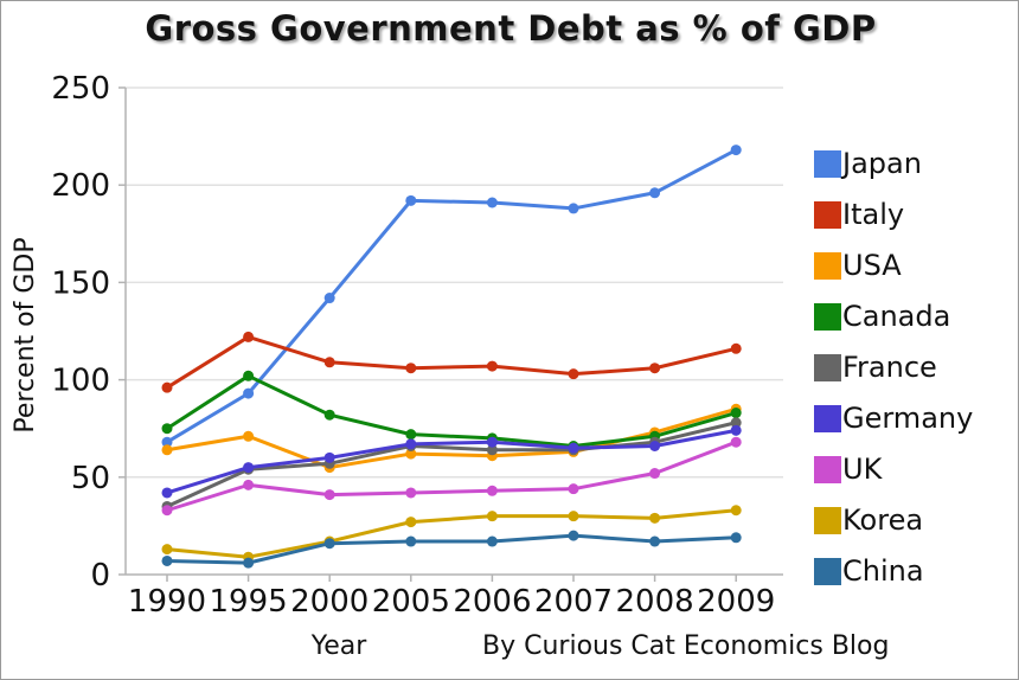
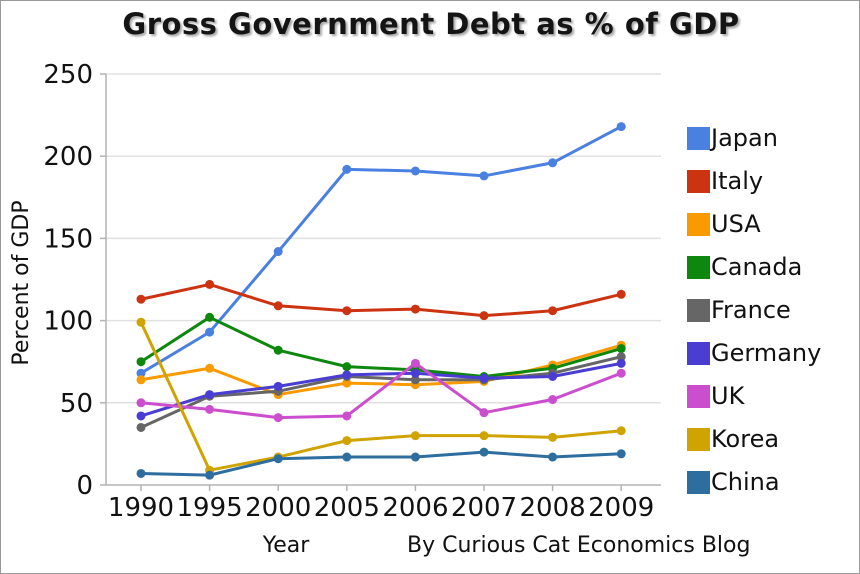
Italy/1990: 96 -> 113
UK/1990: 33 -> 50
Korea/1990: 13 -> 99
UK/2006: 43 -> 74
